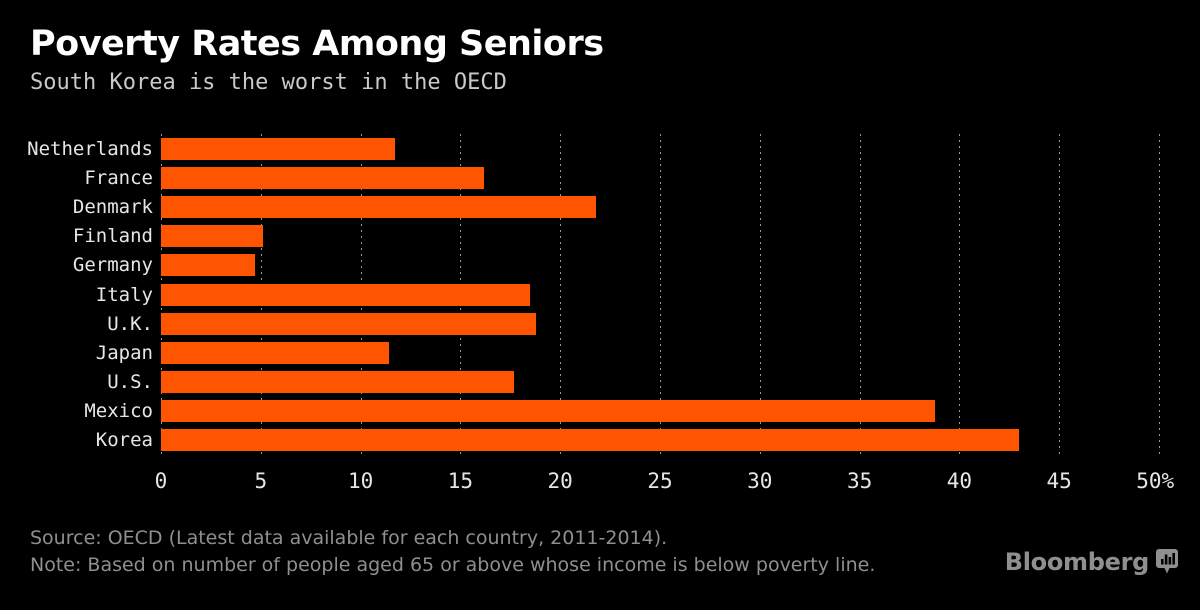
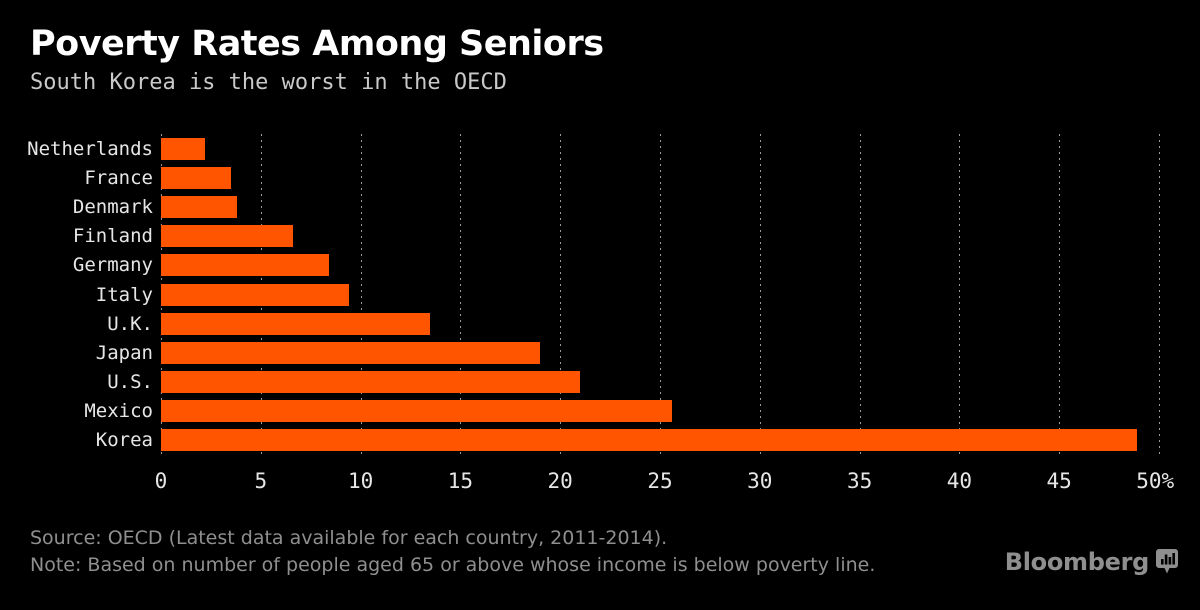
Netherlands: 11.7% -> 2.2%
France: 16.2% -> 3.5%
Denmark: 21.8% -> 3.8%
Finland: 5.1% -> 6.6%
Germany: 4.7% -> 8.4%
Italy: 18.5% -> 9.4%
U.K.: 18.8% -> 13.5%
Japan: 11.4% -> 19.0%
U.S.: 17.7% -> 21.0%
Mexico: 38.8% -> 25.6%
Korea: 43.0% -> 48.9%
